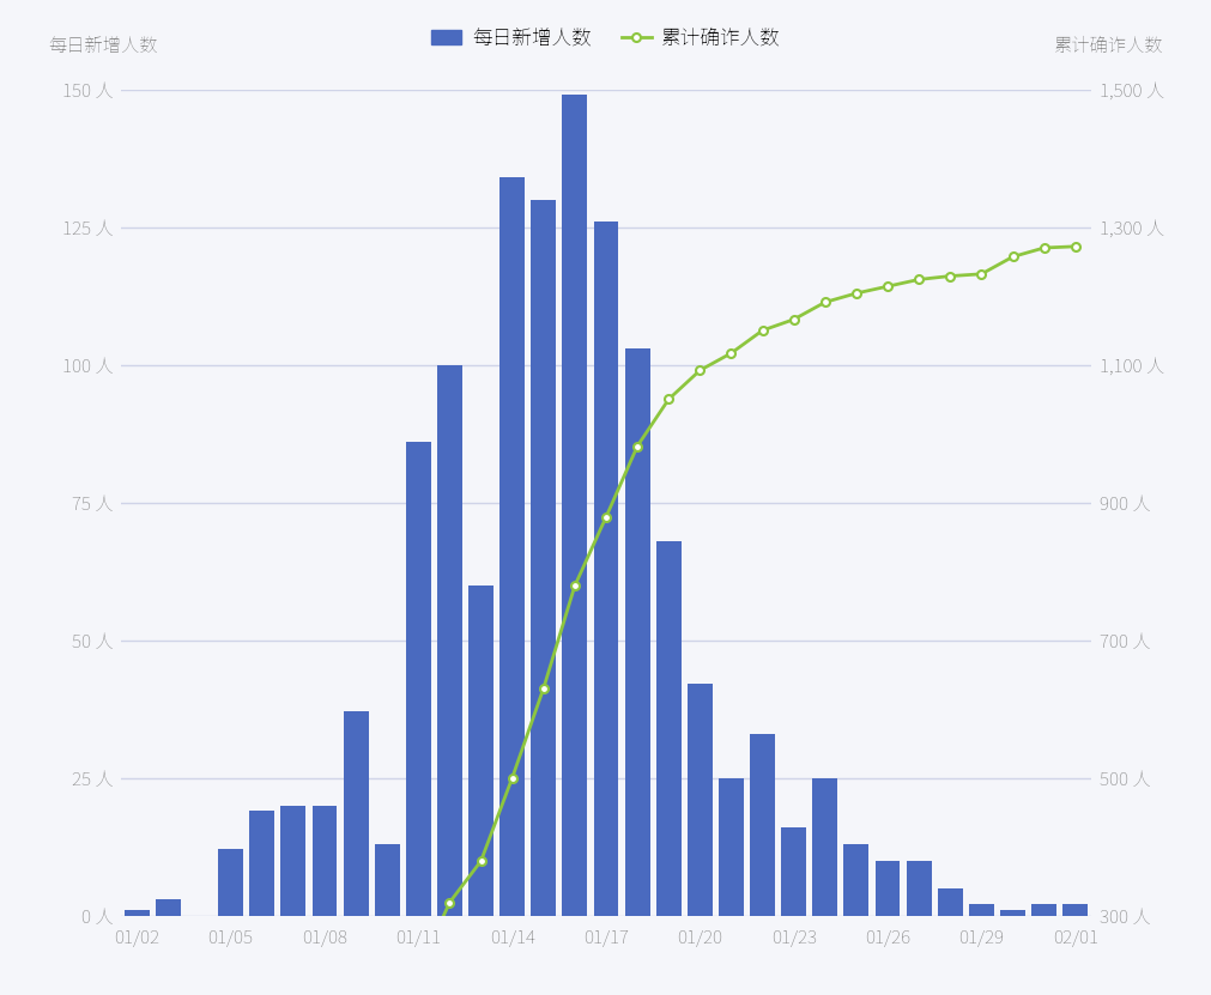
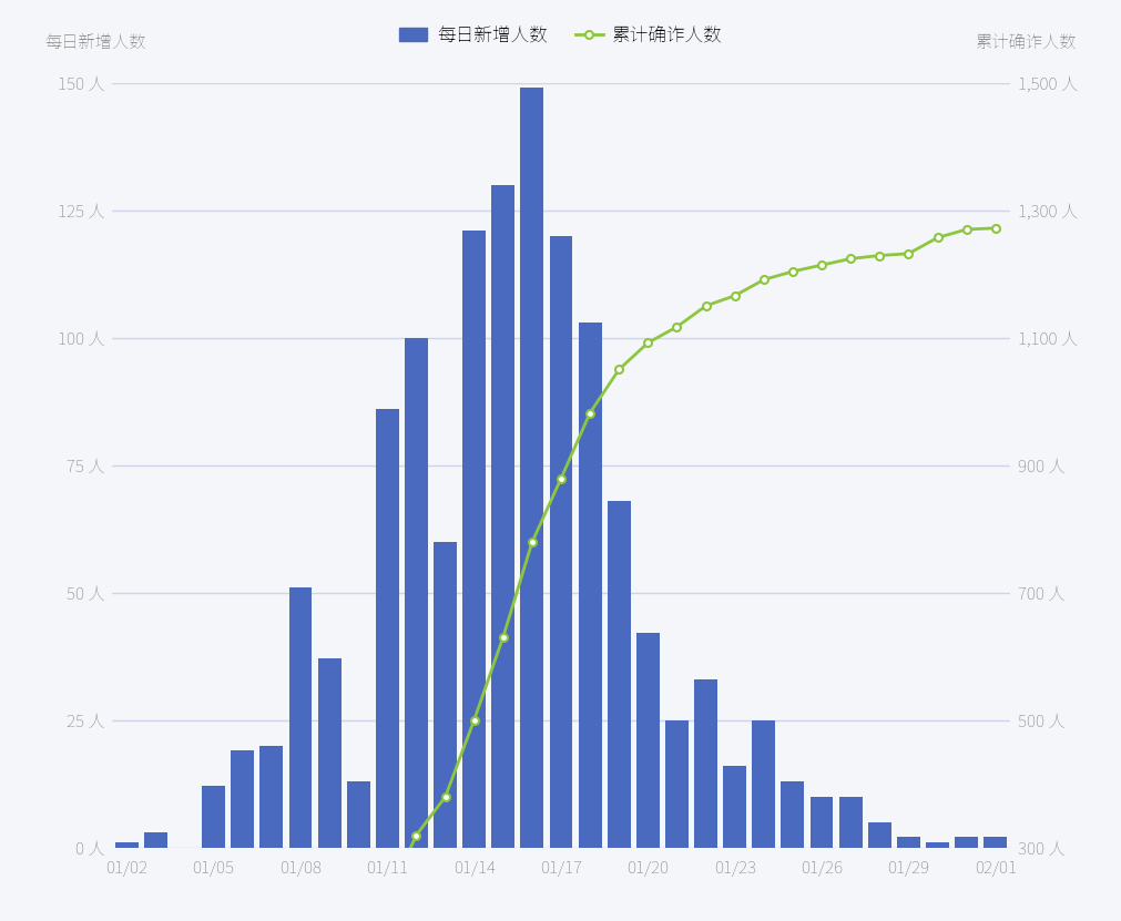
每日新增人数/01/08: 20 人 -> 51 人
每日新增人数/01/14: 134 人 -> 121 人
每日新增人数/01/17: 126 人 -> 120 人
